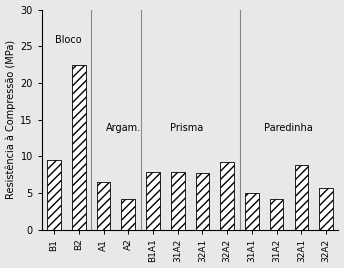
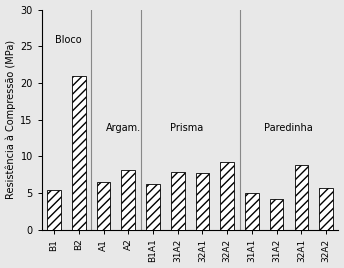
B1: 9.5 -> 5.4
B2: 22.5 -> 21.0
A2: 4.2 -> 8.2
B1A1: 7.8 -> 6.2
